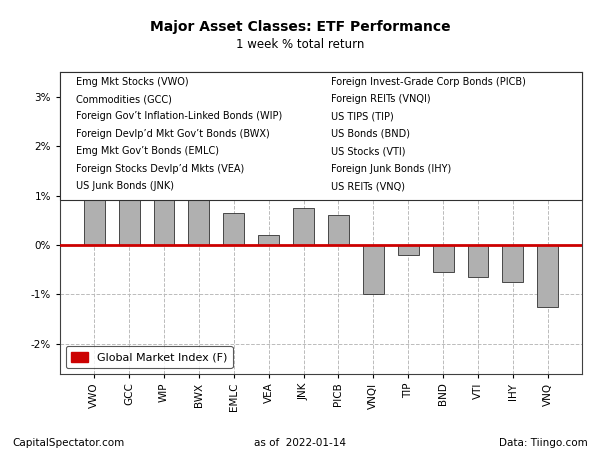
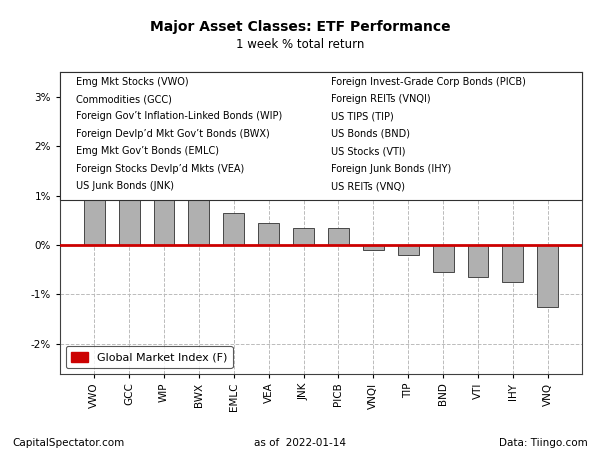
VEA: 0.20% -> 0.45%
JNK: 0.75% -> 0.35%
PICB: 0.60% -> 0.35%
VNQI: -1.00% -> -0.10%
